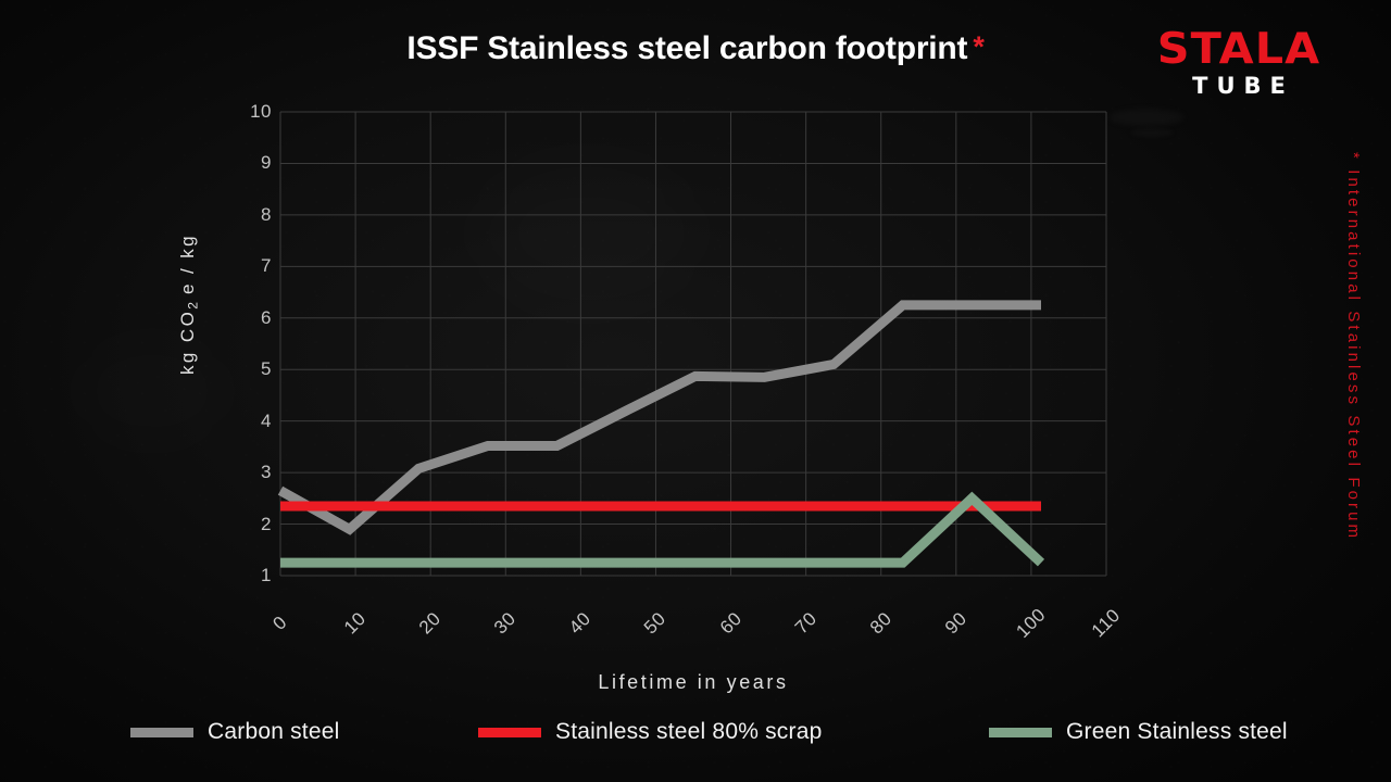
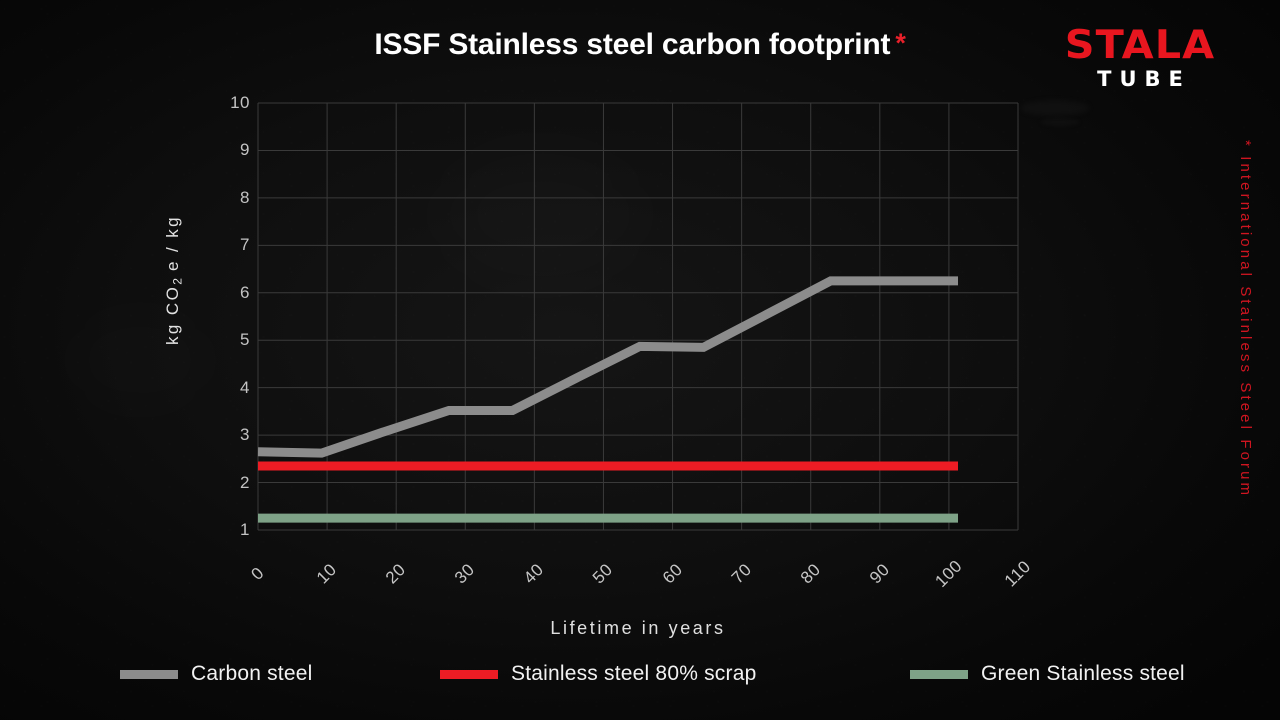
Carbon steel/10: 1.9 -> 2.6
Carbon steel/80: 5.1 -> 5.5
Green Stainless steel/100: 2.5 -> 1.2
